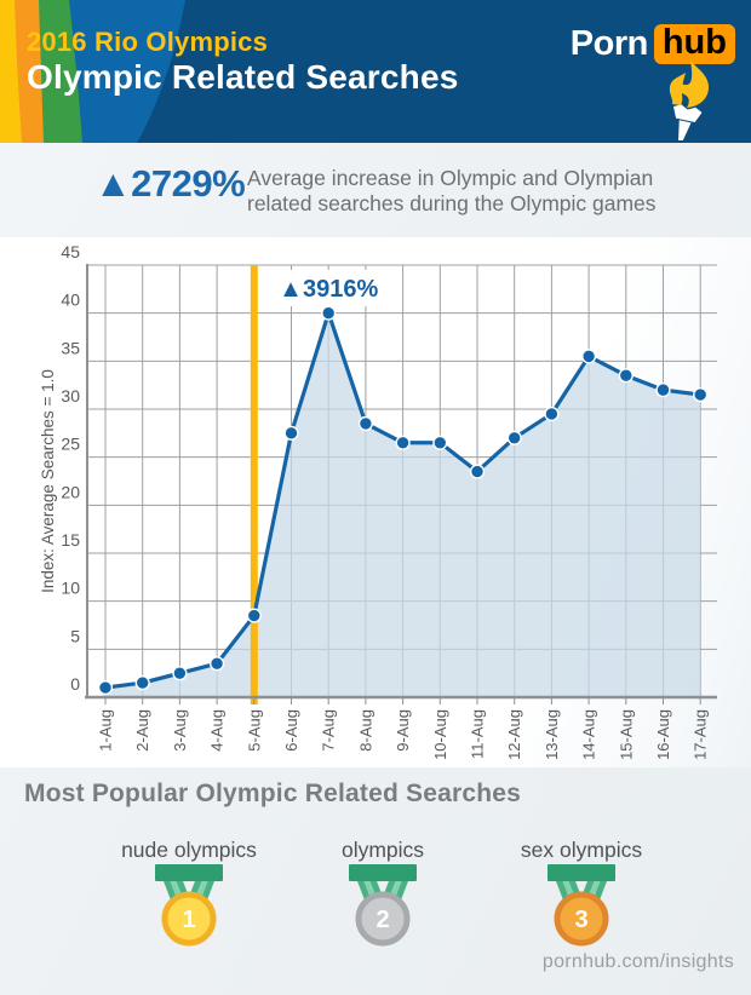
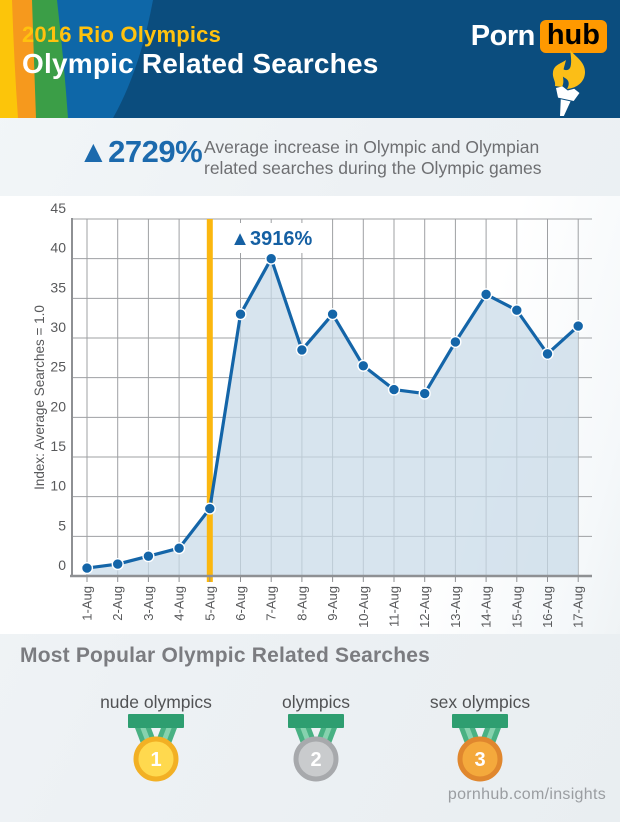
6-Aug: 28 -> 33
9-Aug: 26 -> 33
12-Aug: 27 -> 23
16-Aug: 32 -> 28
